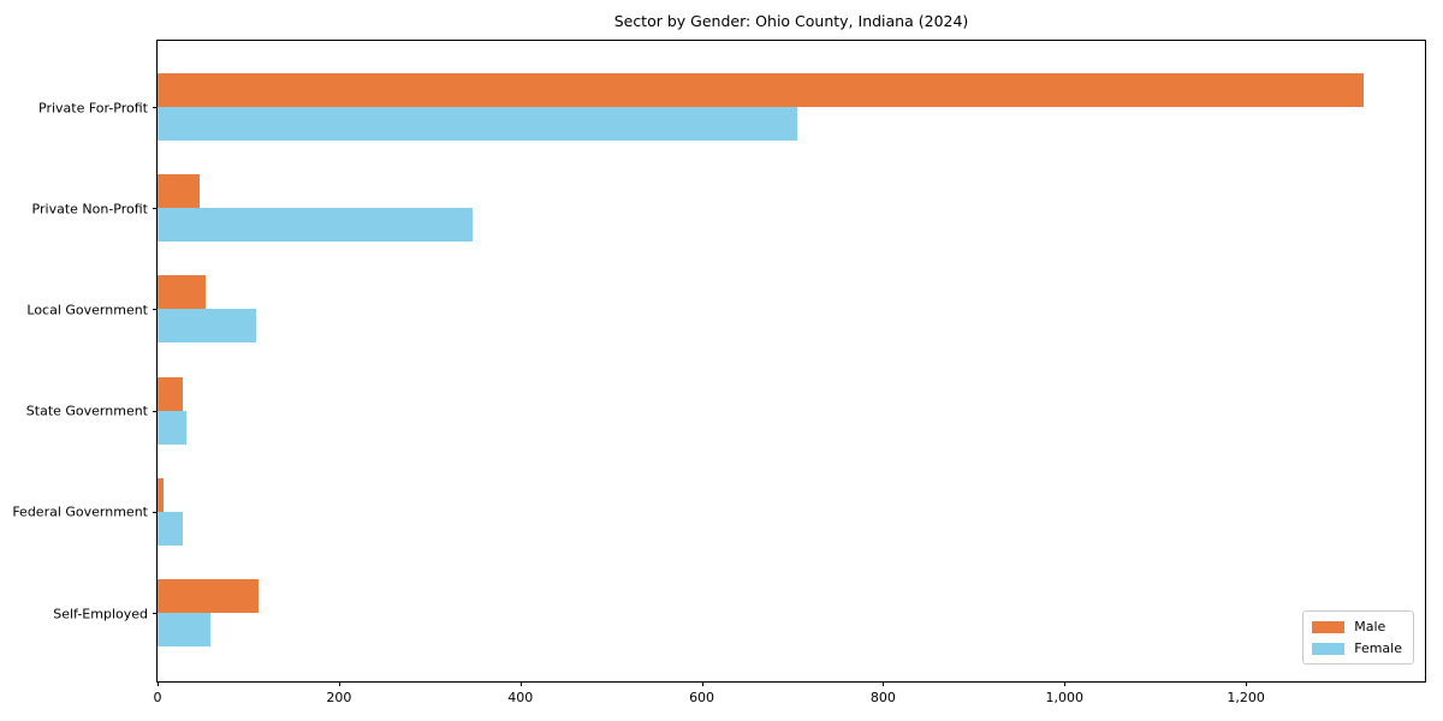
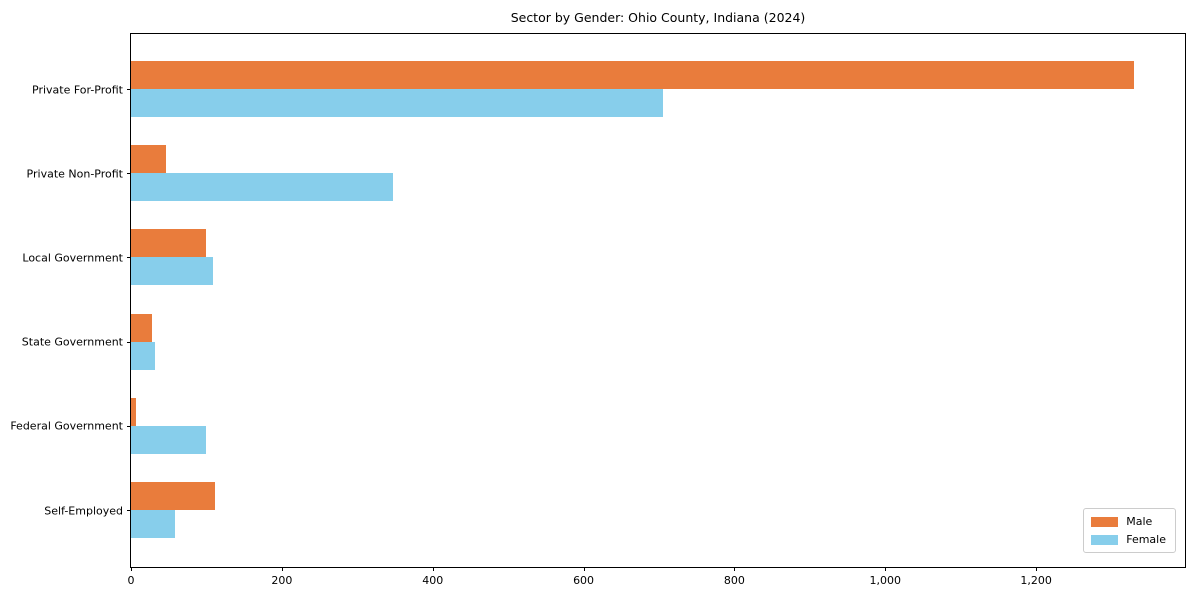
Male/Local Government: 50 -> 100
Female/Federal Government: 30 -> 100
